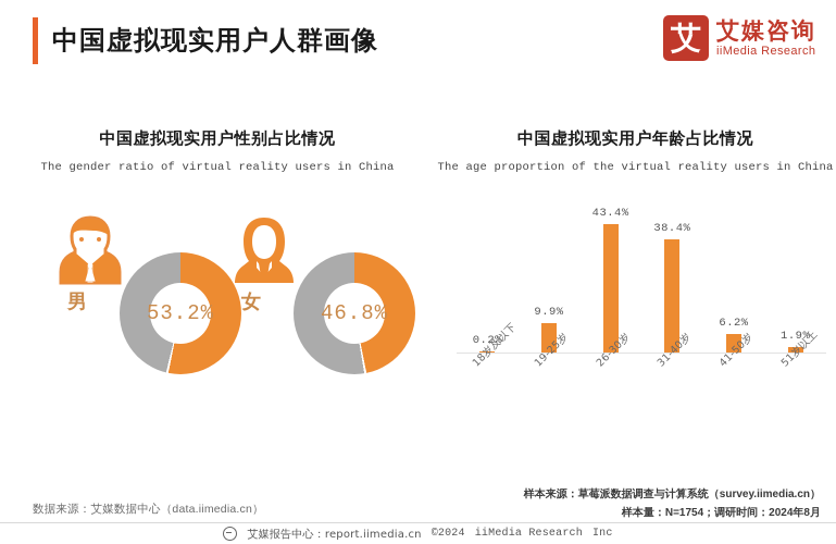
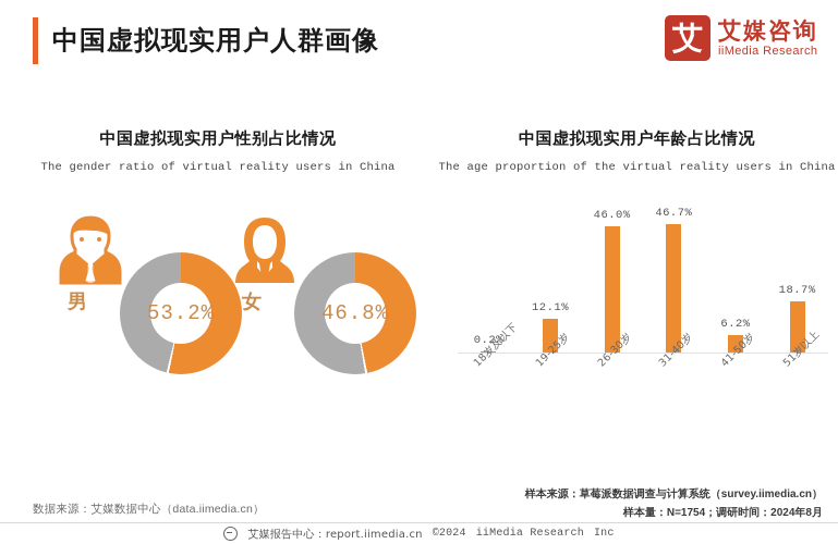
中国虚拟现实用户年龄占比情况/19-25岁: 9.9% -> 12.1%
中国虚拟现实用户年龄占比情况/26-30岁: 43.4% -> 46.0%
中国虚拟现实用户年龄占比情况/31-40岁: 38.4% -> 46.7%
中国虚拟现实用户年龄占比情况/51岁以上: 1.9% -> 18.7%
